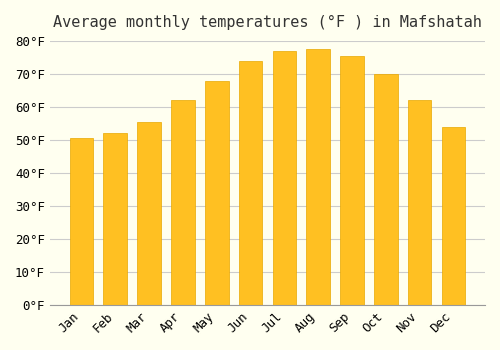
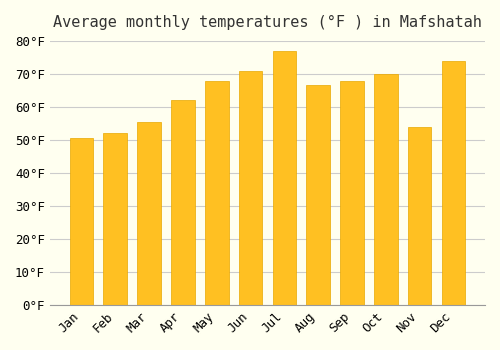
Jun: 74.0°F -> 71.0°F
Aug: 77.5°F -> 66.5°F
Sep: 75.5°F -> 68.0°F
Nov: 62.0°F -> 54.0°F
Dec: 54.0°F -> 74.0°F
